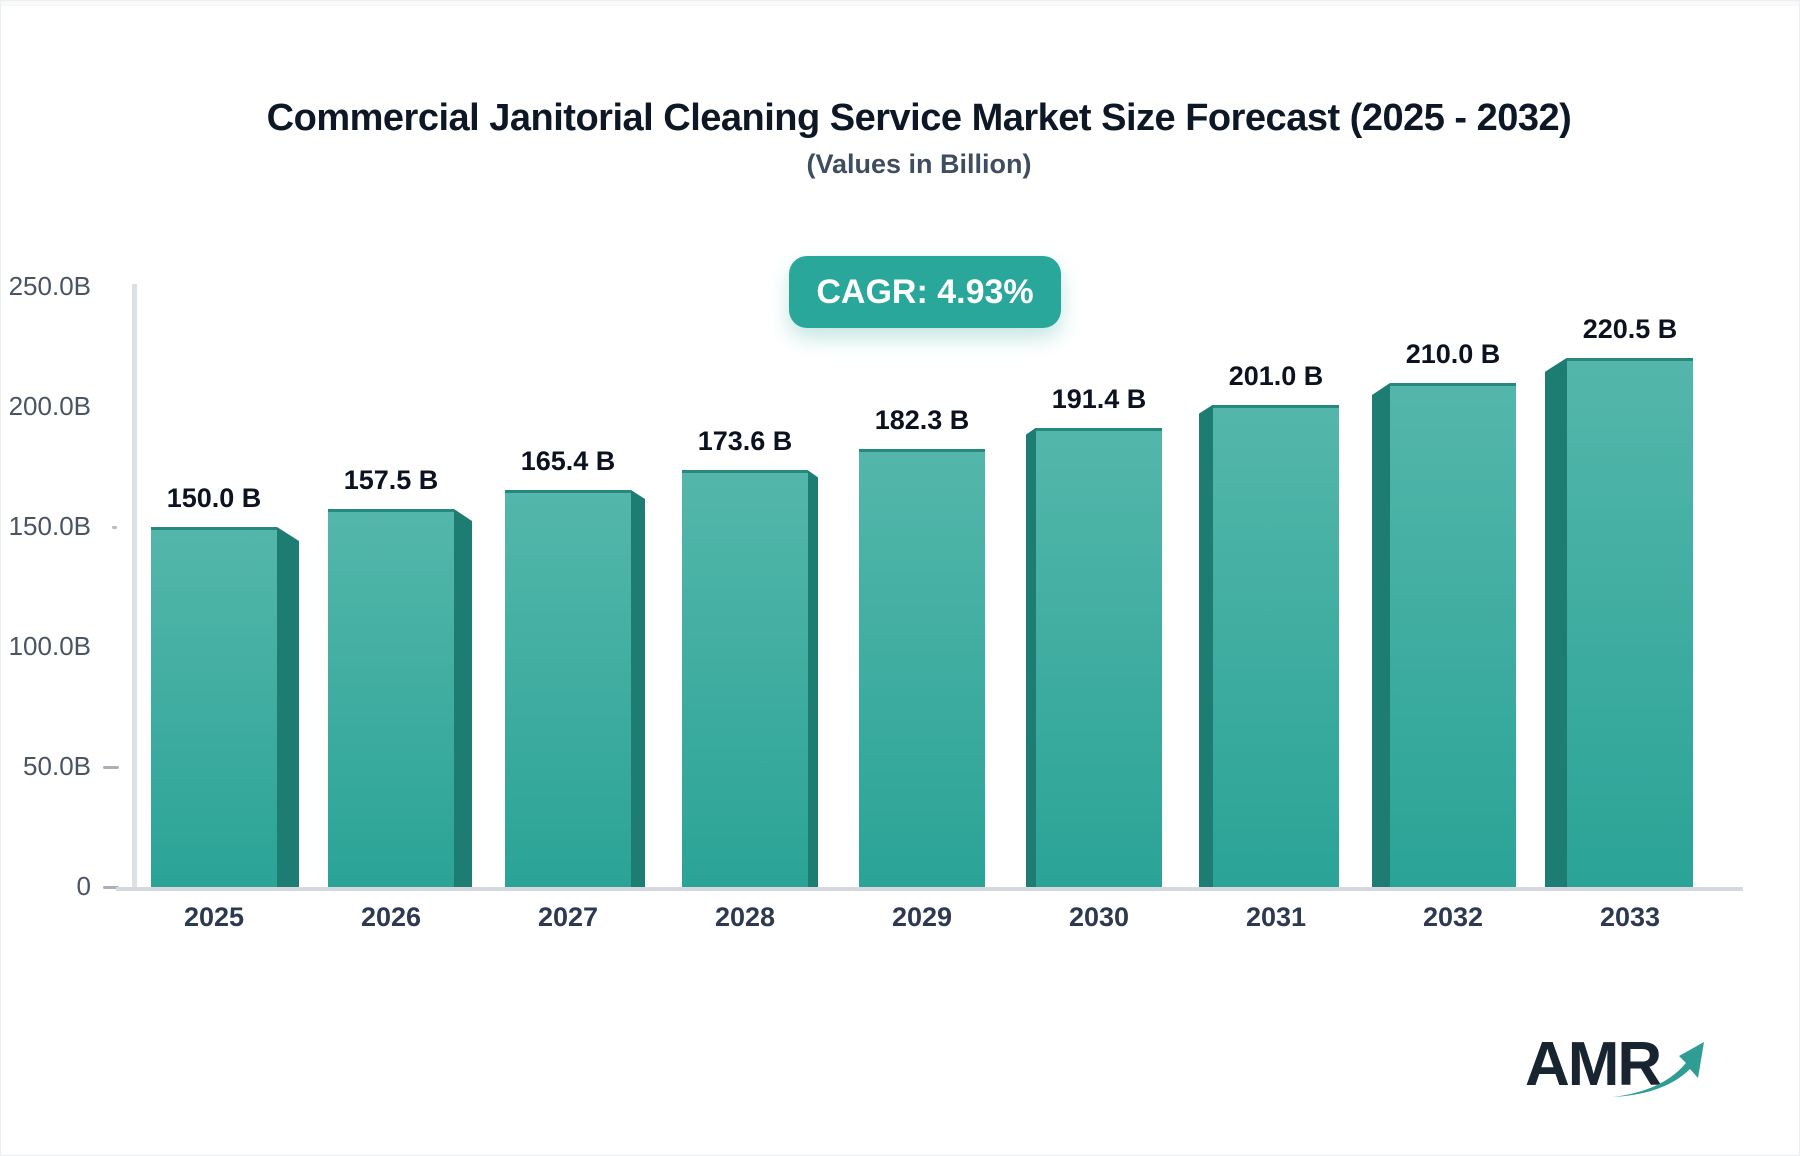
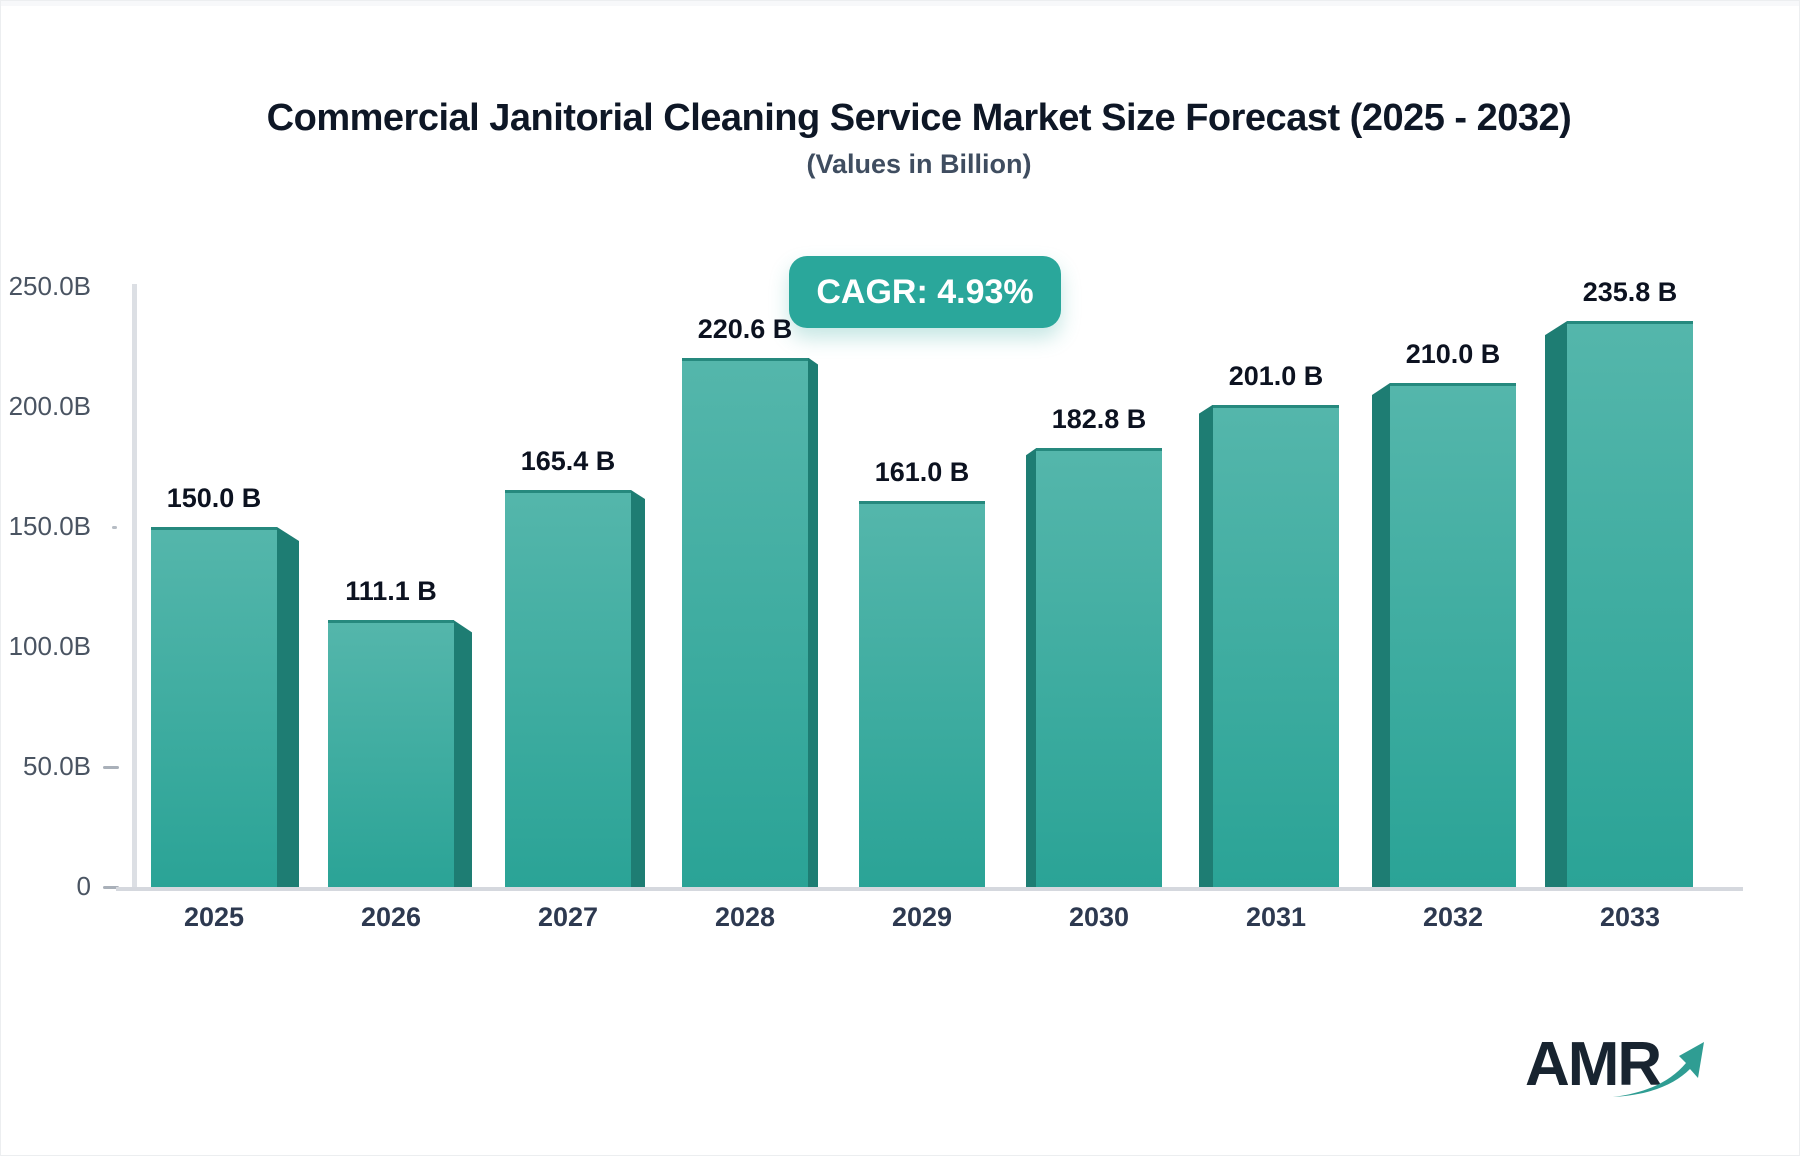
2026: 157.5 -> 111.1
2028: 173.6 -> 220.6
2029: 182.3 -> 161.0
2030: 191.4 -> 182.8
2033: 220.5 -> 235.8
